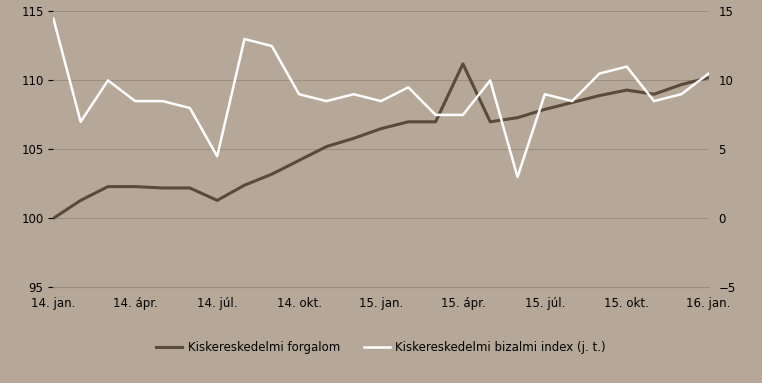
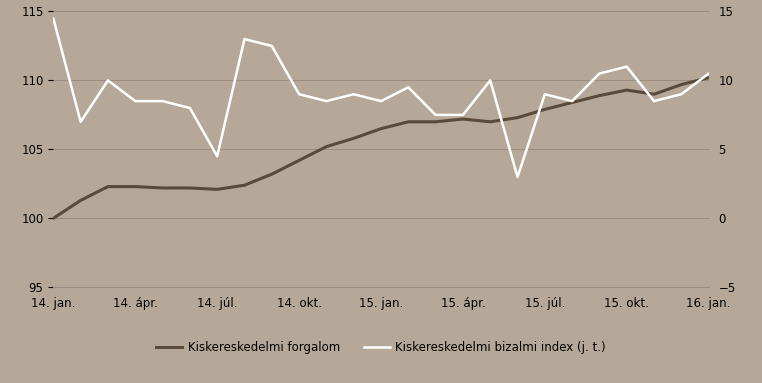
Kiskereskedelmi forgalom/14. júl.: 101.3 -> 102.1
Kiskereskedelmi forgalom/15. ápr.: 111.2 -> 107.2
